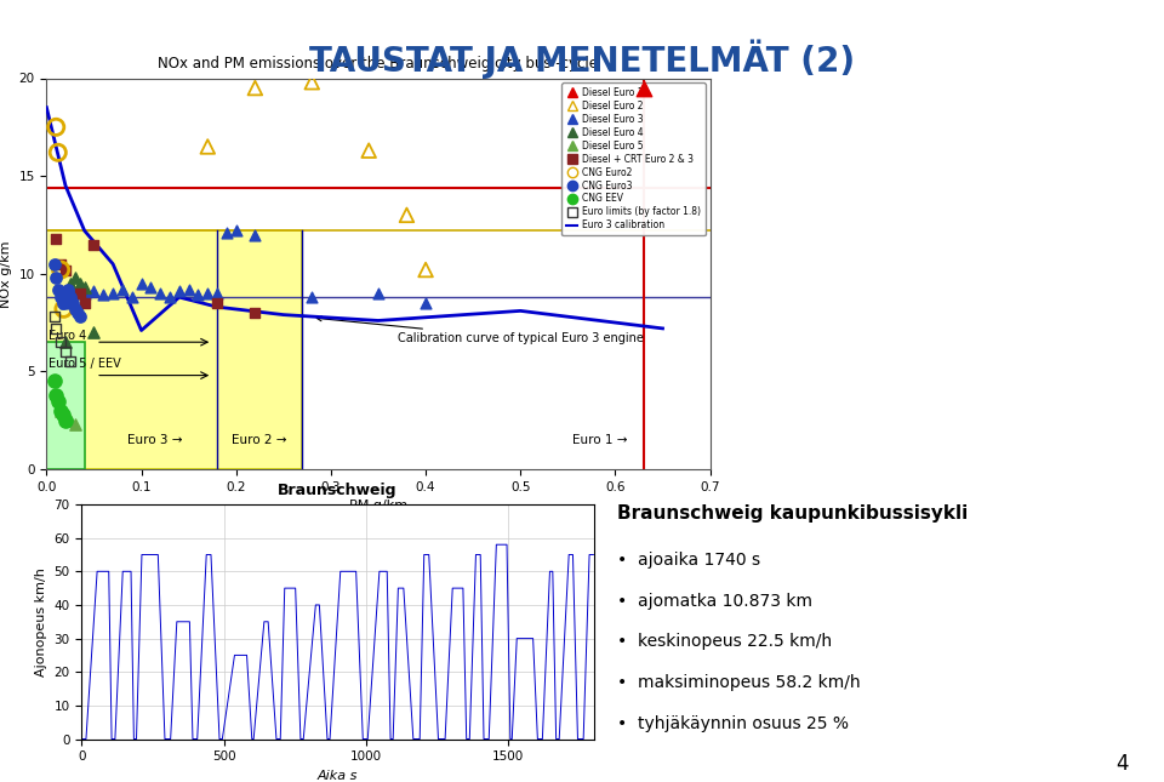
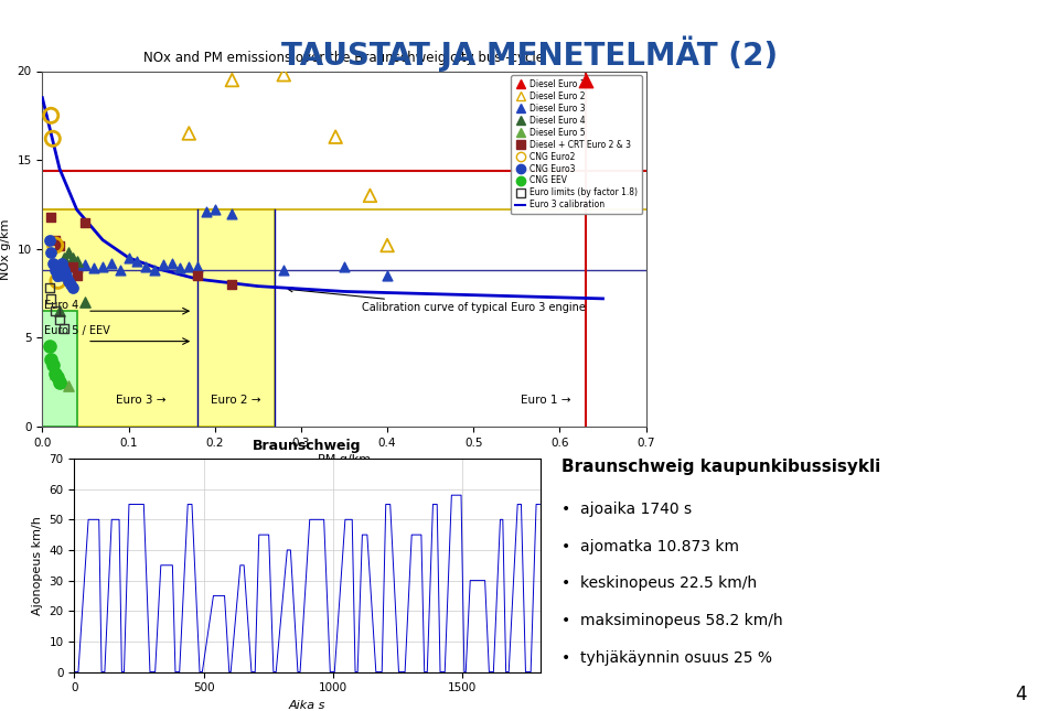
Euro 3 calibration/0.1: 7.1 -> 9.5
Euro 3 calibration/0.5: 8.1 -> 7.4
